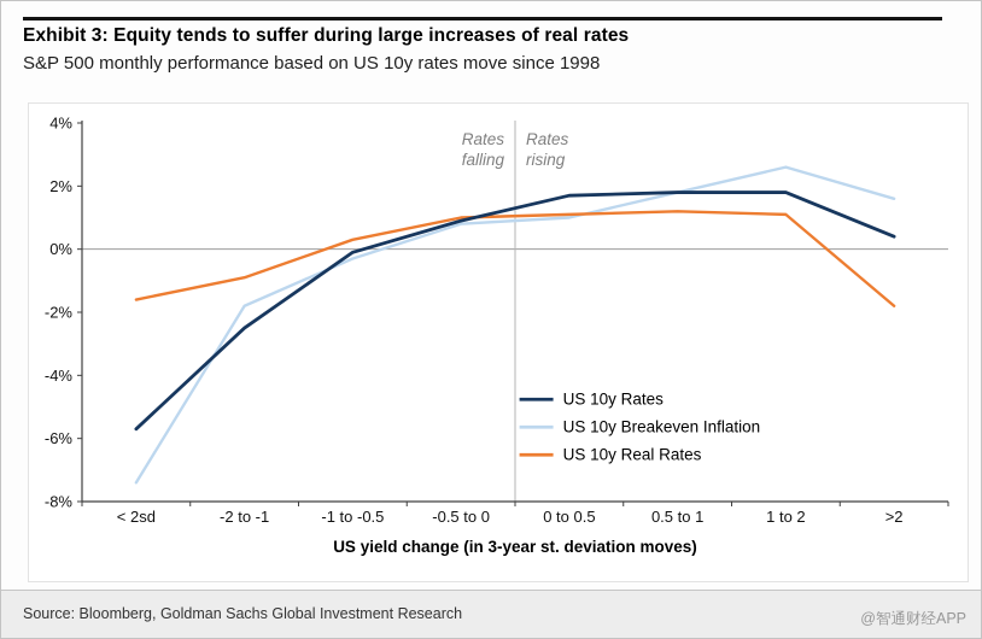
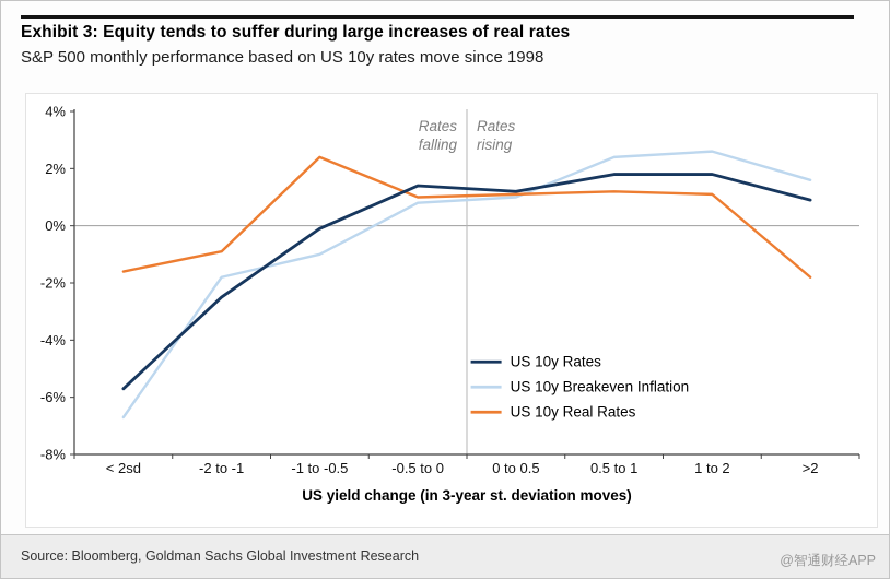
US 10y Breakeven Inflation/< 2sd: -7.4% -> -6.7%
US 10y Breakeven Inflation/-1 to -0.5: -0.3% -> -1.0%
US 10y Real Rates/-1 to -0.5: 0.3% -> 2.4%
US 10y Rates/-0.5 to 0: 0.9% -> 1.4%
US 10y Rates/0 to 0.5: 1.7% -> 1.2%
US 10y Breakeven Inflation/0.5 to 1: 1.8% -> 2.4%
US 10y Rates/>2: 0.4% -> 0.9%
